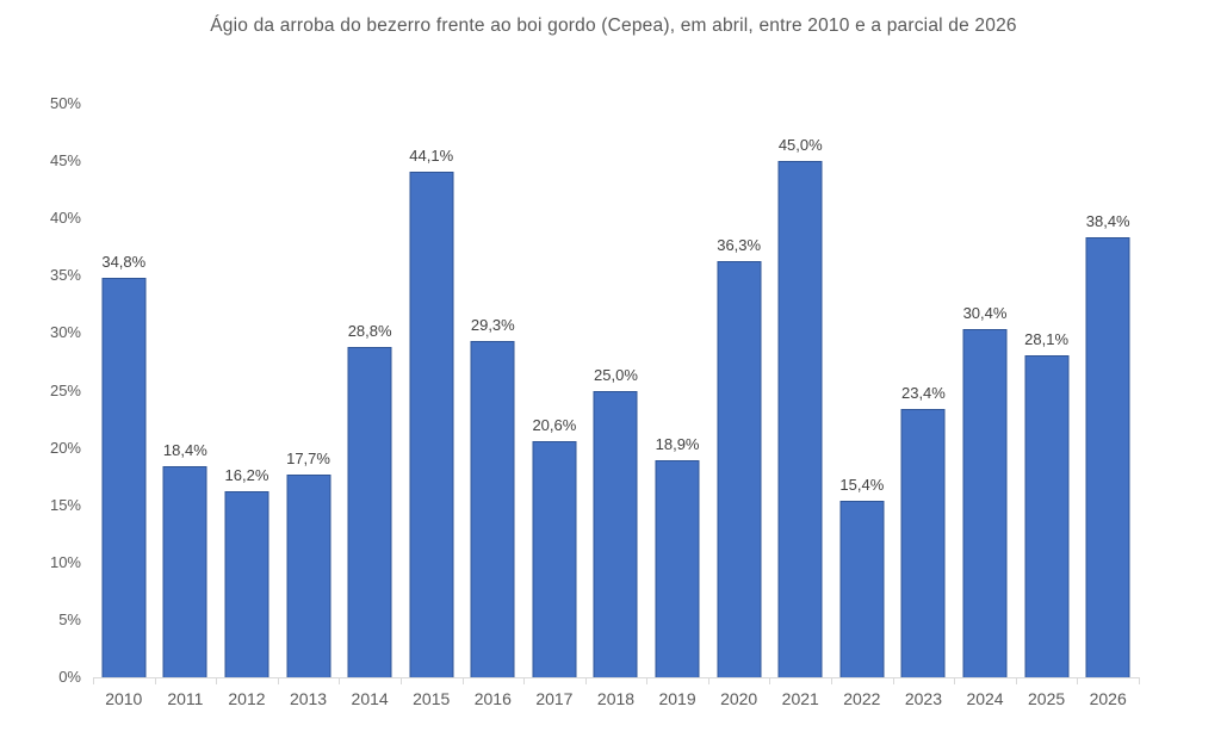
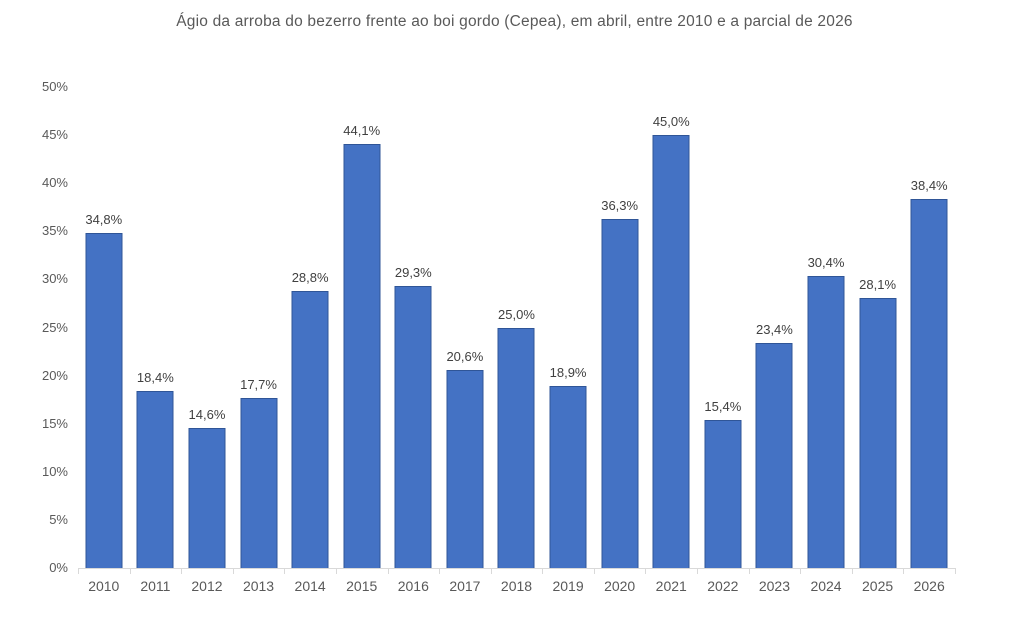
2012: 16,2% -> 14,6%
